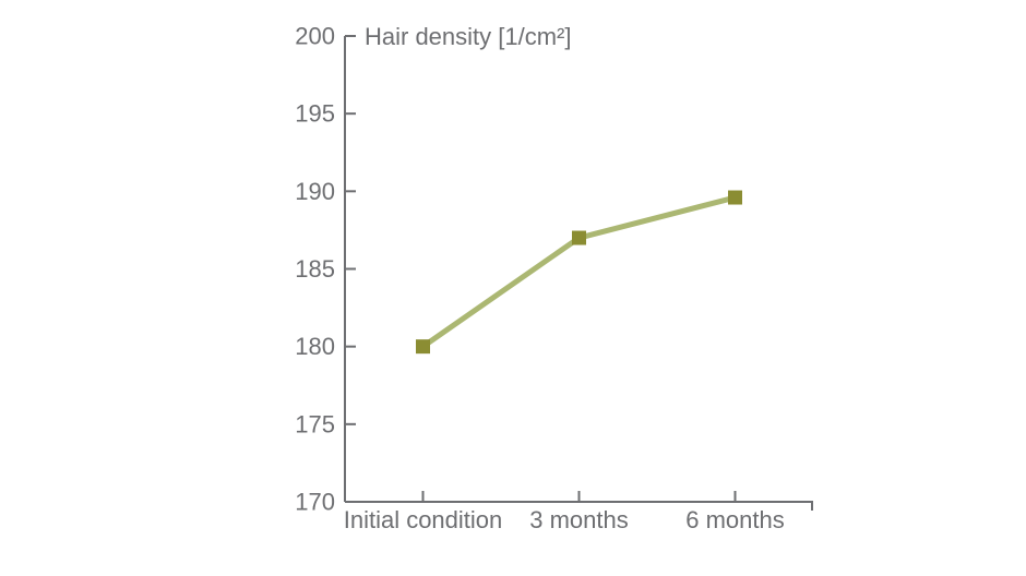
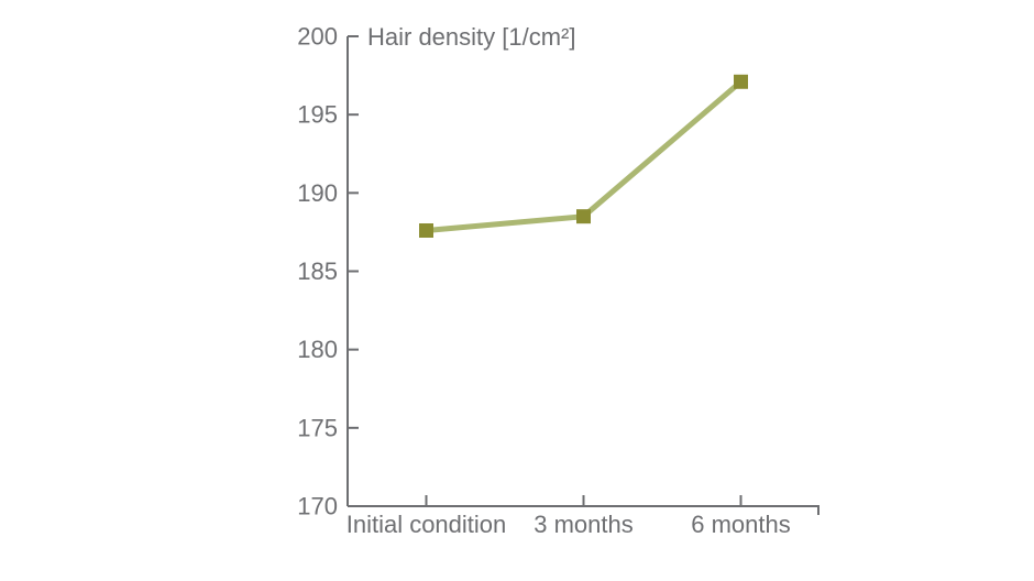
Initial condition: 180.0 -> 187.6
3 months: 187.0 -> 188.5
6 months: 189.6 -> 197.1
